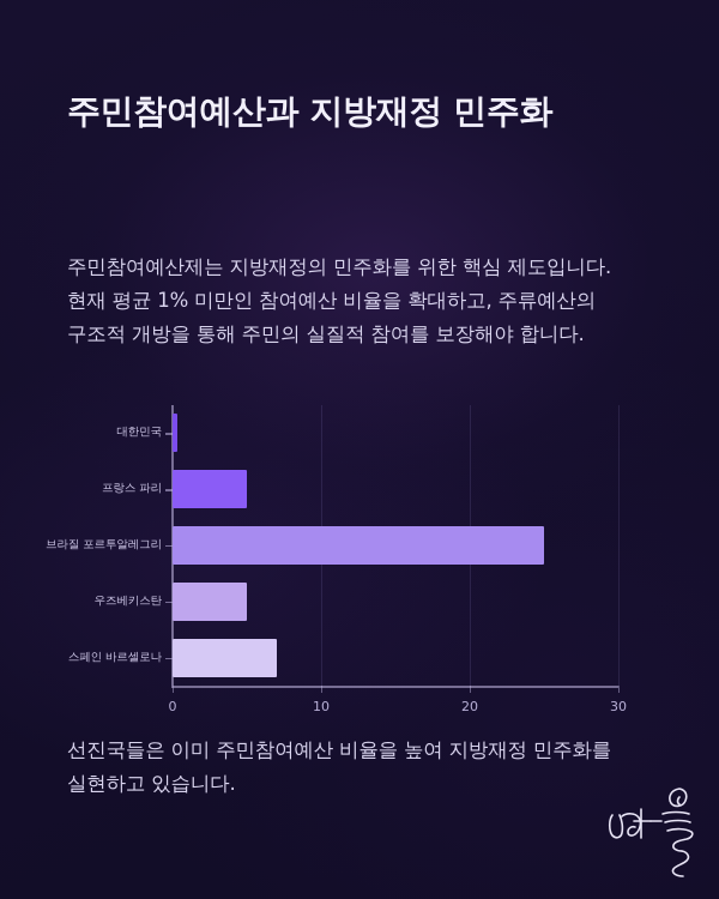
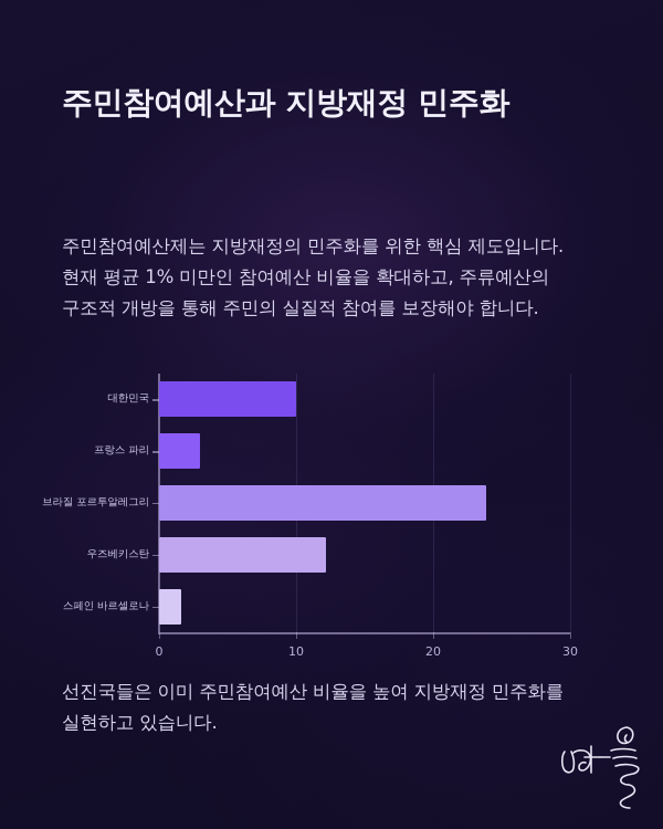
대한민국: 0.3 -> 10.0
프랑스 파리: 5.0 -> 3.0
브라질 포르투알레그리: 25.0 -> 23.9
우즈베키스탄: 5.0 -> 12.2
스페인 바르셀로나: 7.0 -> 1.6
